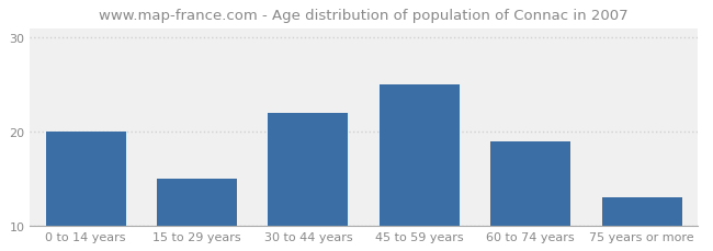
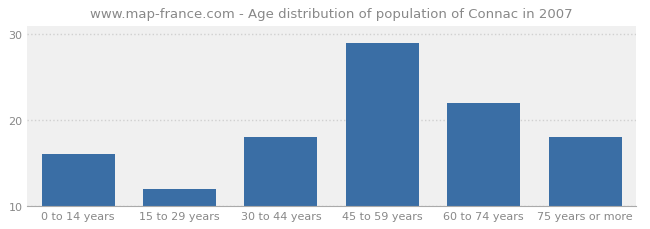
0 to 14 years: 20 -> 16
15 to 29 years: 15 -> 12
30 to 44 years: 22 -> 18
45 to 59 years: 25 -> 29
60 to 74 years: 19 -> 22
75 years or more: 13 -> 18
